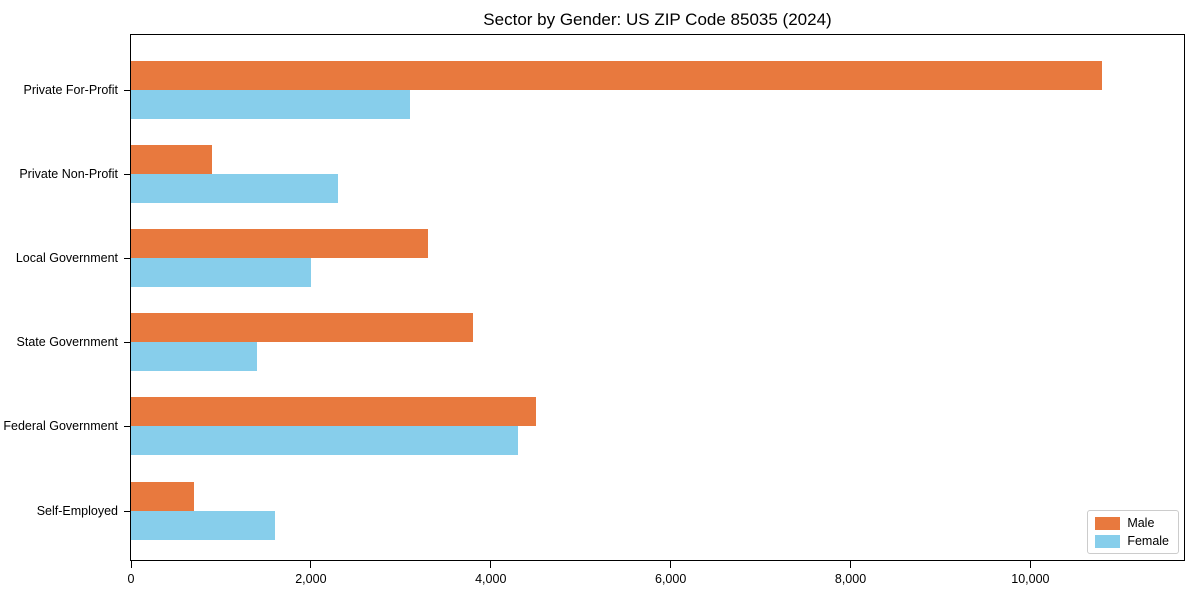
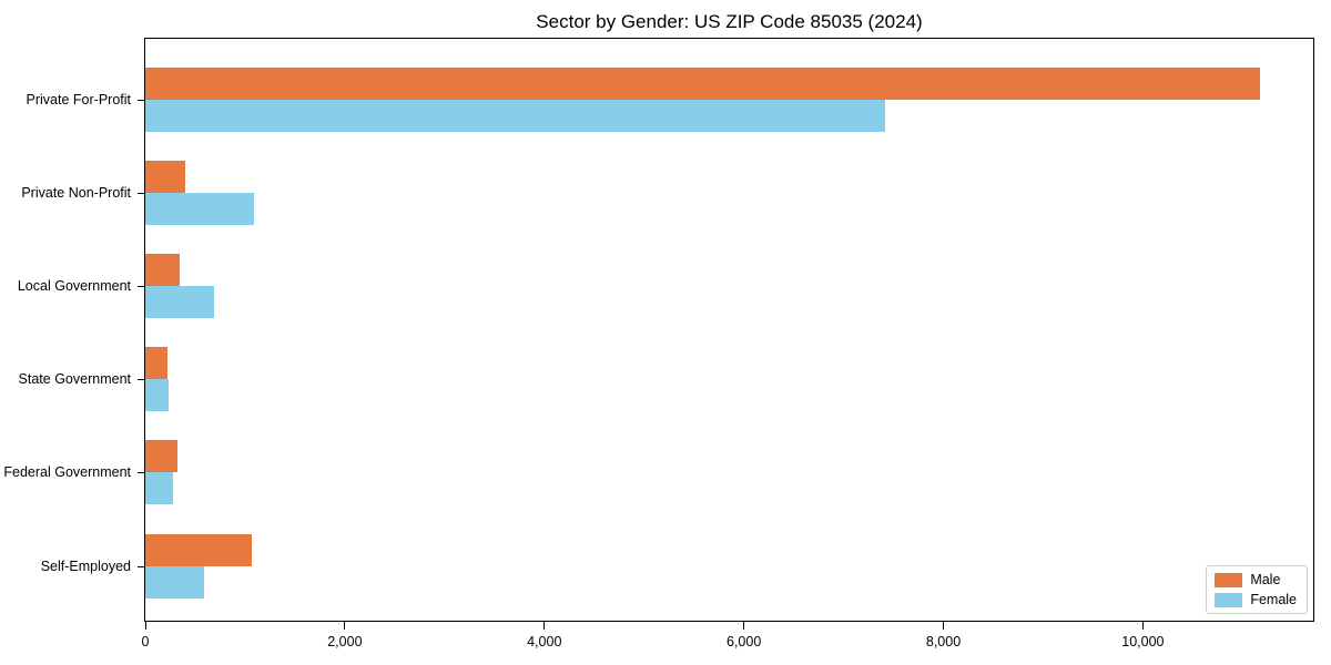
Male/Private For-Profit: 10800 -> 11200
Female/Private For-Profit: 3100 -> 7400
Male/Private Non-Profit: 900 -> 400
Female/Private Non-Profit: 2300 -> 1100
Male/Local Government: 3300 -> 300
Female/Local Government: 2000 -> 700
Male/State Government: 3800 -> 200
Female/State Government: 1400 -> 200
Male/Federal Government: 4500 -> 300
Female/Federal Government: 4300 -> 300
Male/Self-Employed: 700 -> 1100
Female/Self-Employed: 1600 -> 600
